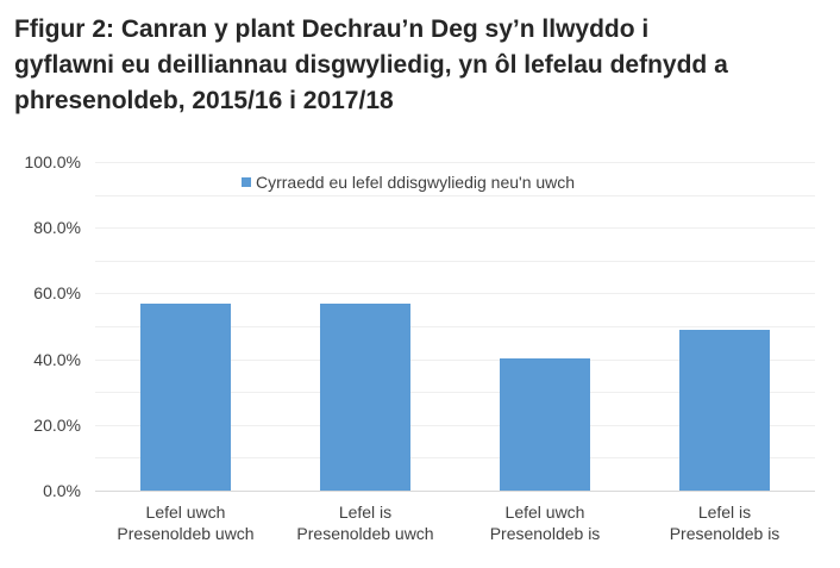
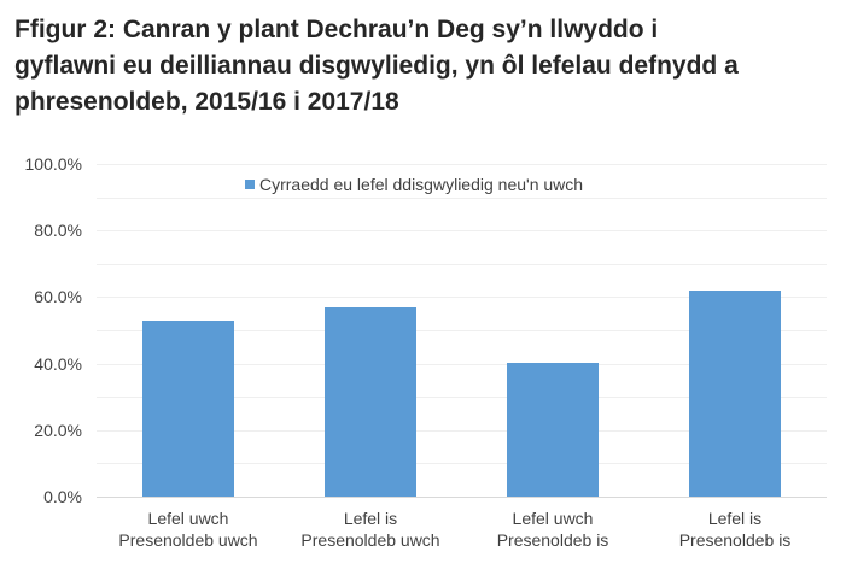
Lefel uwch Presenoldeb uwch: 57% -> 53%
Lefel is Presenoldeb is: 49% -> 62%
